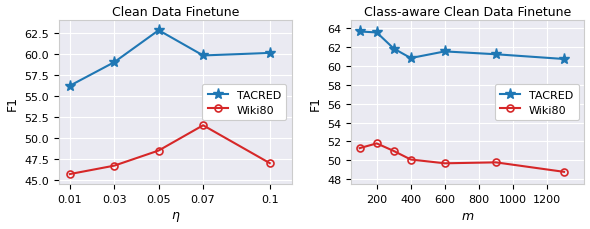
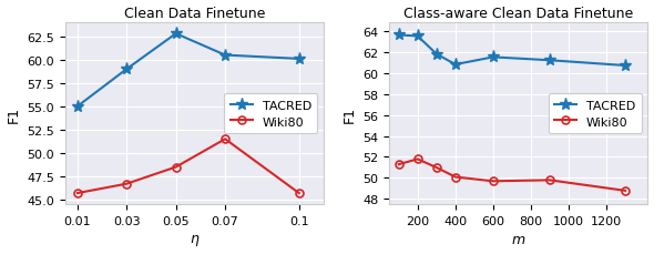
Clean Data Finetune/TACRED/0.01: 56.2 -> 55.0
Clean Data Finetune/TACRED/0.07: 59.8 -> 60.5
Clean Data Finetune/Wiki80/0.1: 47.0 -> 45.7
